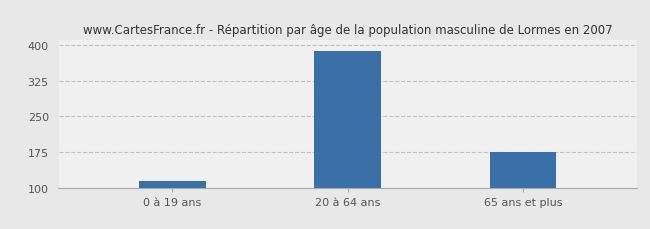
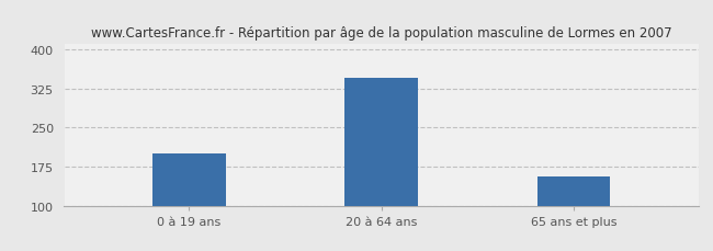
0 à 19 ans: 113 -> 200
20 à 64 ans: 388 -> 345
65 ans et plus: 174 -> 155
